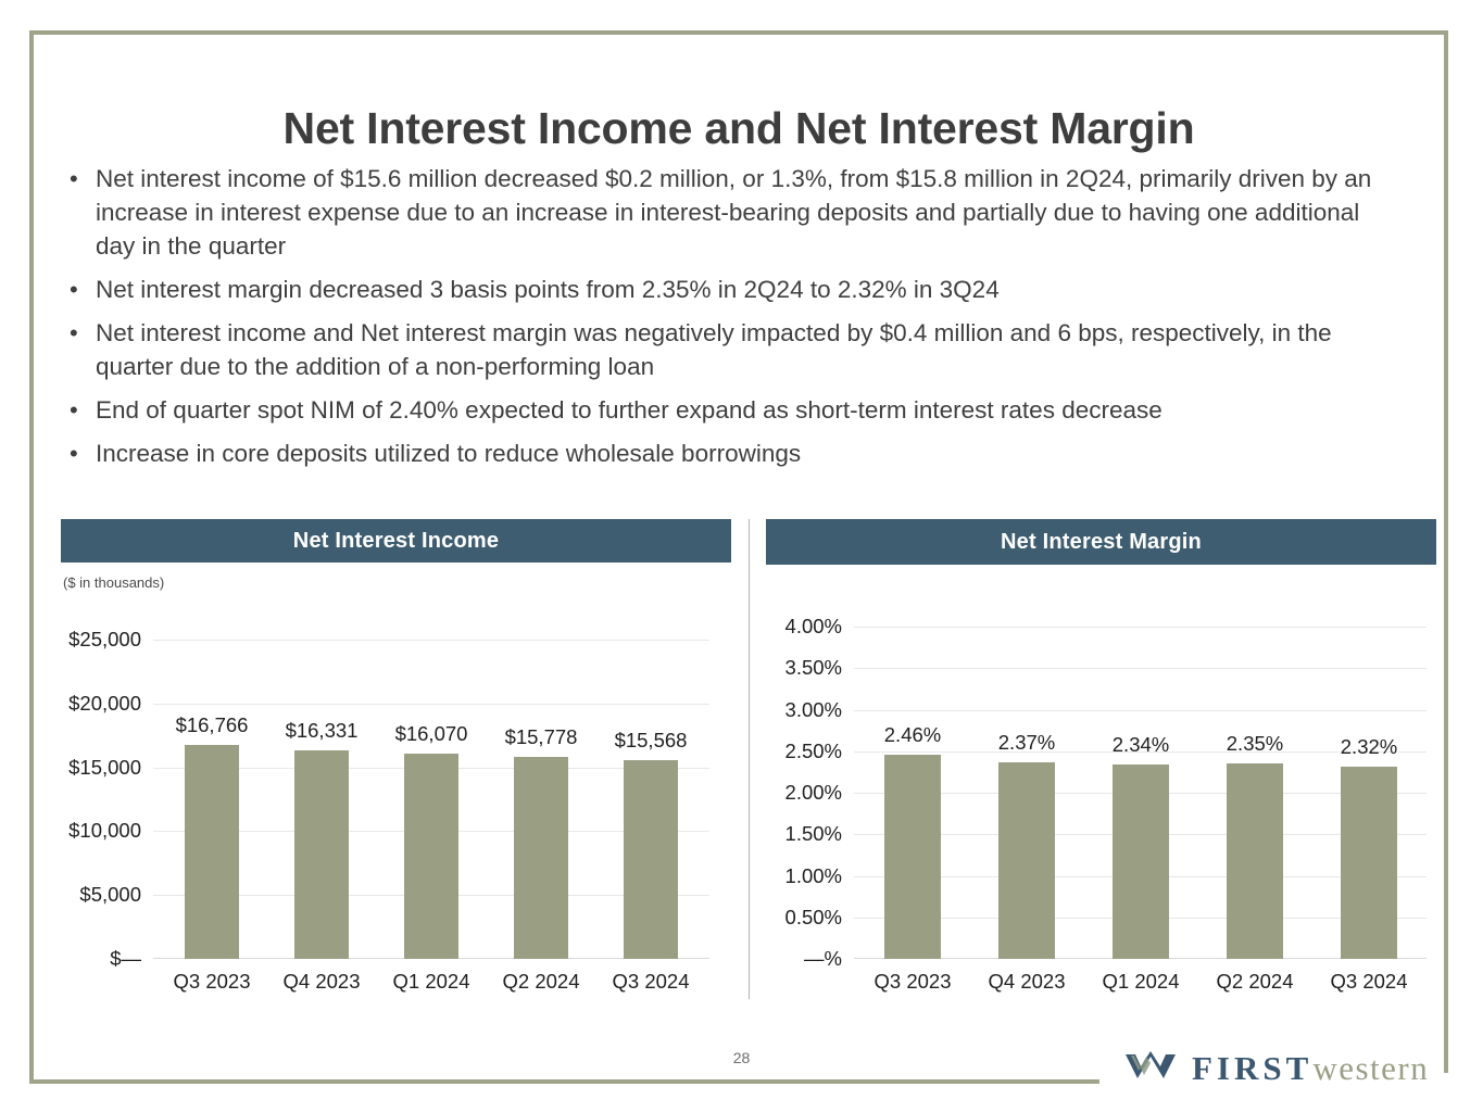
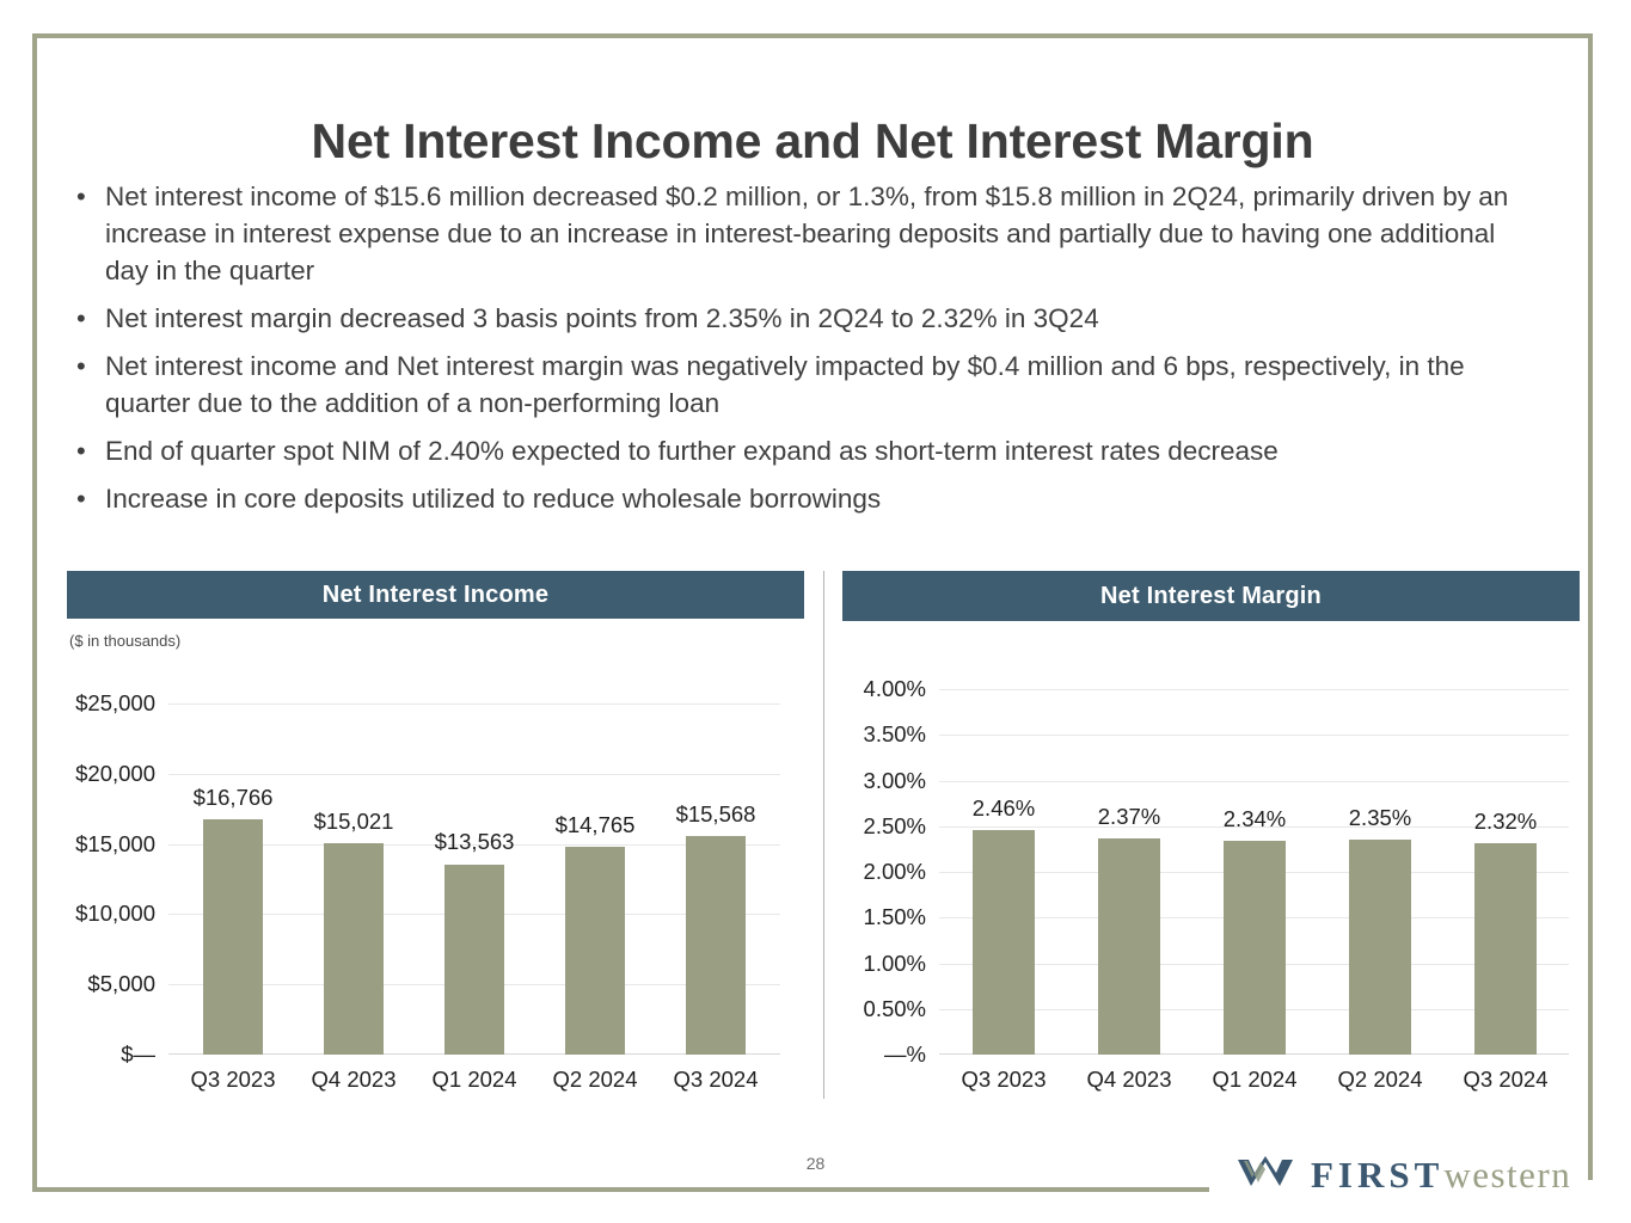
Net Interest Income/Q4 2023: $16,331 -> $15,021
Net Interest Income/Q1 2024: $16,070 -> $13,563
Net Interest Income/Q2 2024: $15,778 -> $14,765
